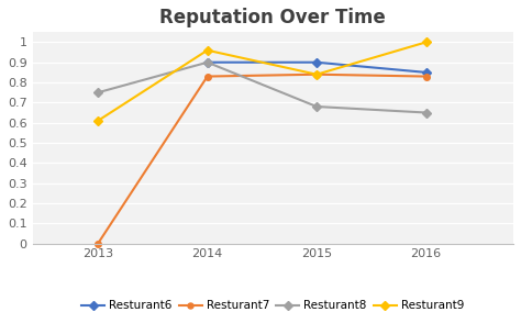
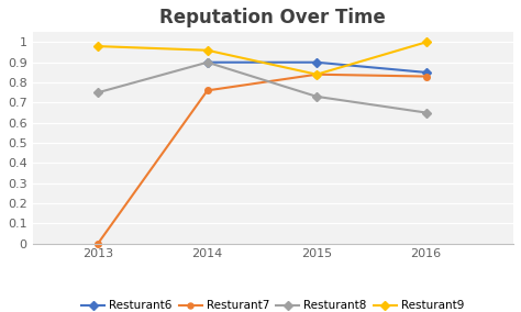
Resturant9/2013: 0.61 -> 0.98
Resturant7/2014: 0.83 -> 0.76
Resturant8/2015: 0.68 -> 0.73
